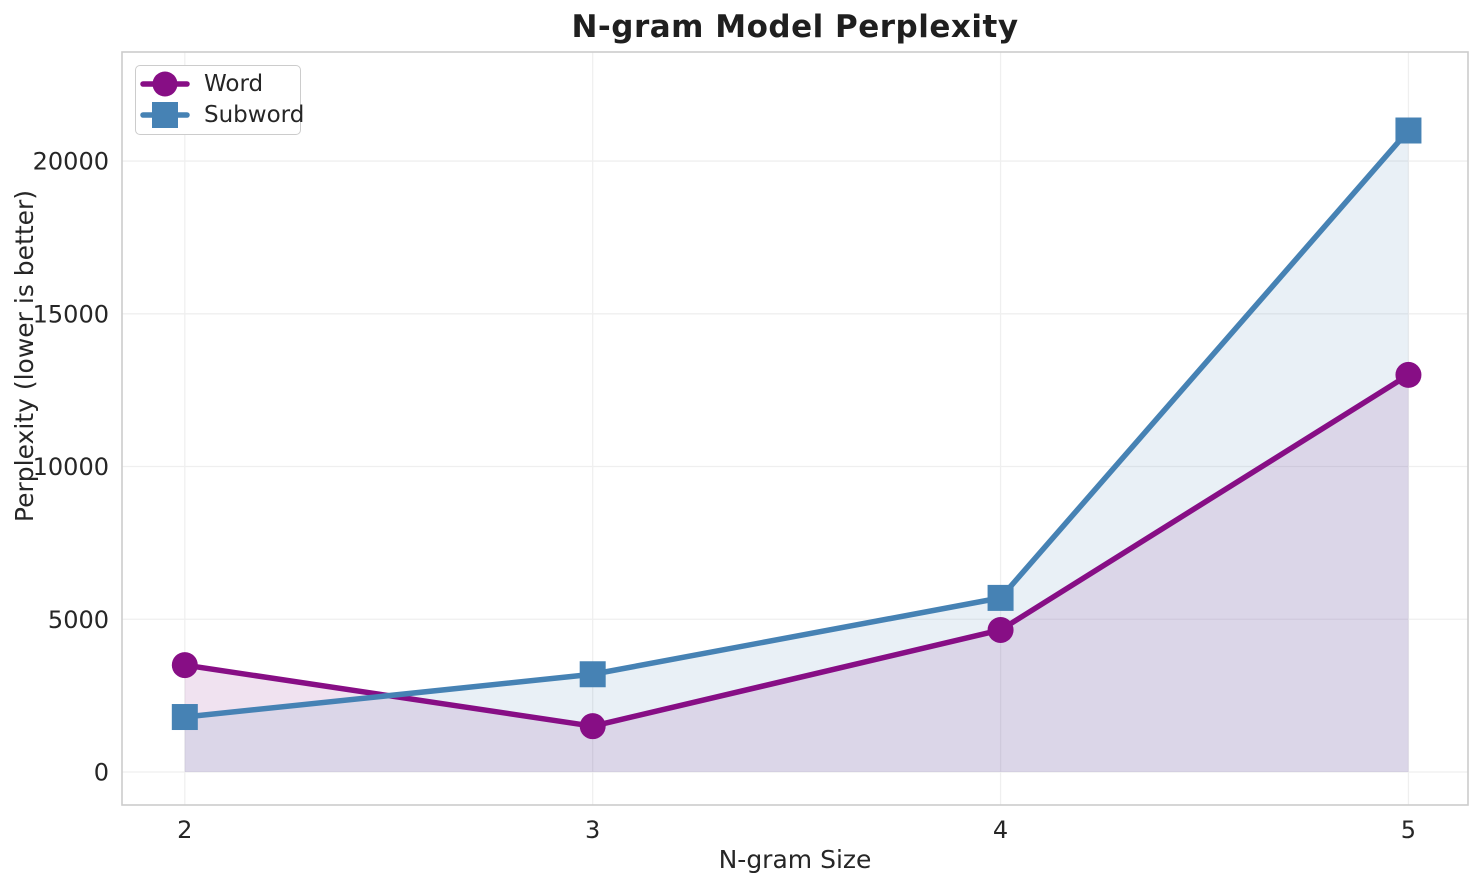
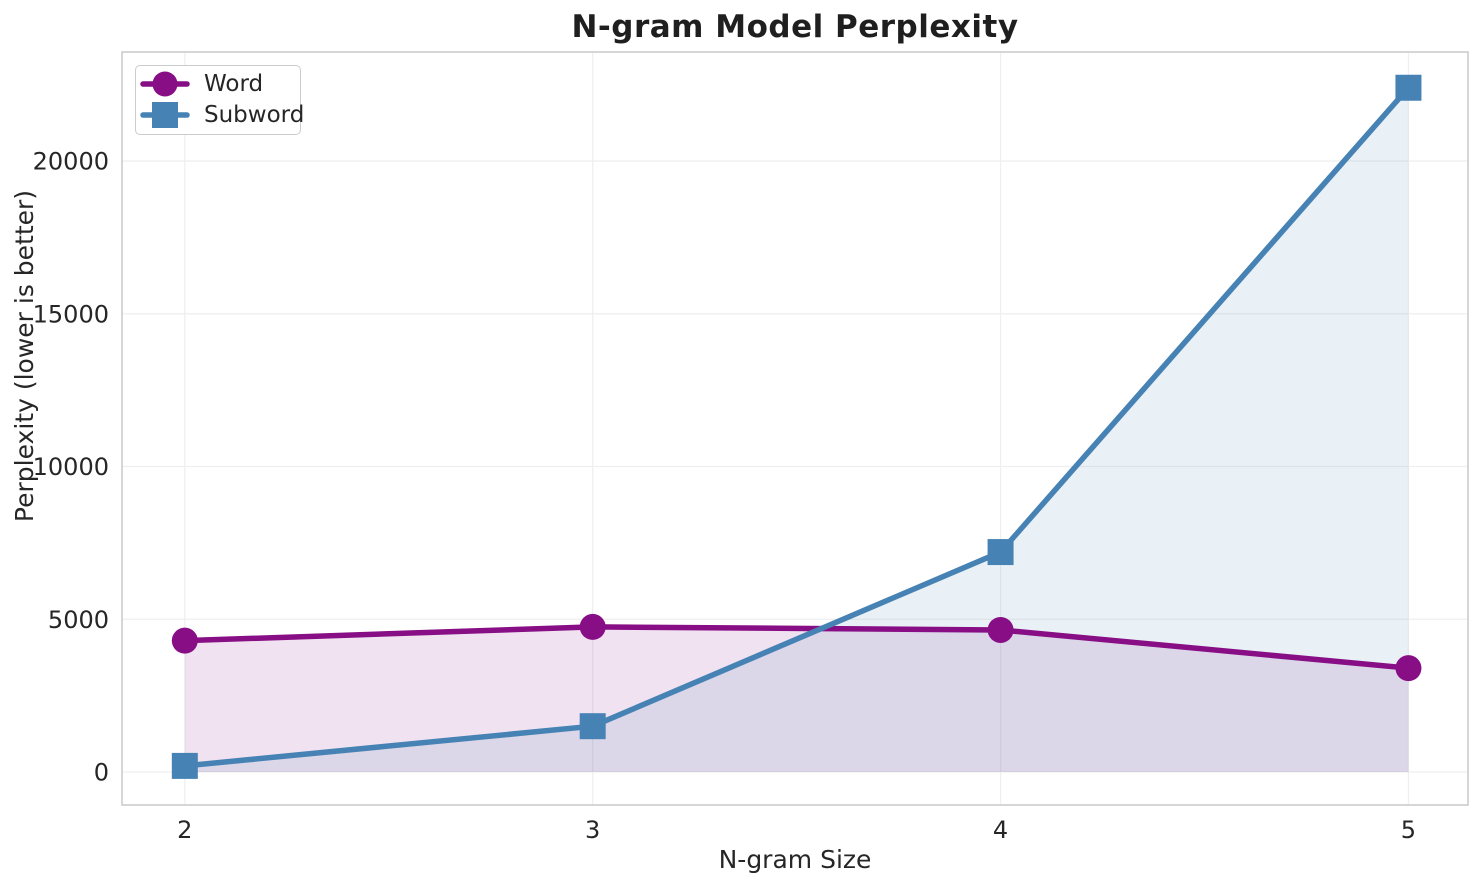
Word/2: 3500 -> 4300
Subword/2: 1800 -> 200
Word/3: 1500 -> 4800
Subword/3: 3200 -> 1500
Subword/4: 5700 -> 7200
Word/5: 13000 -> 3400
Subword/5: 21000 -> 22400
